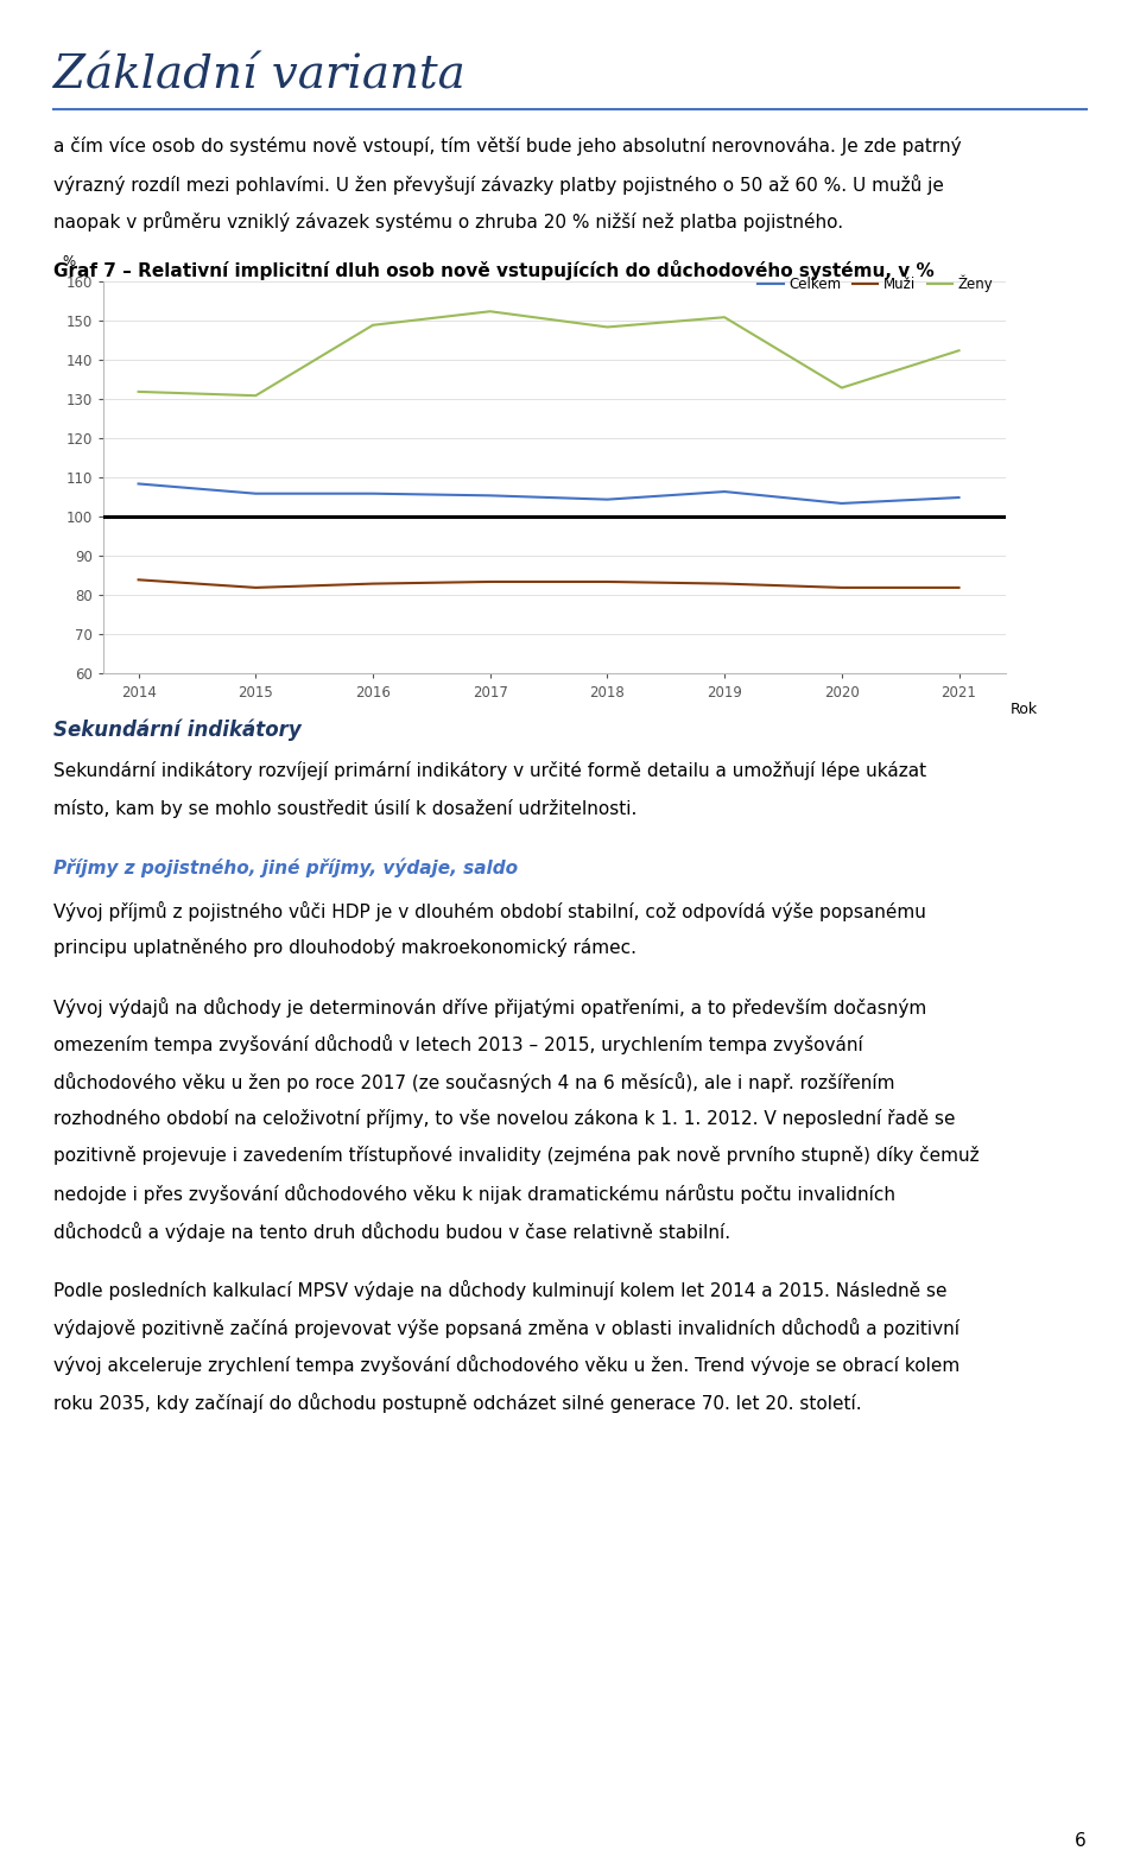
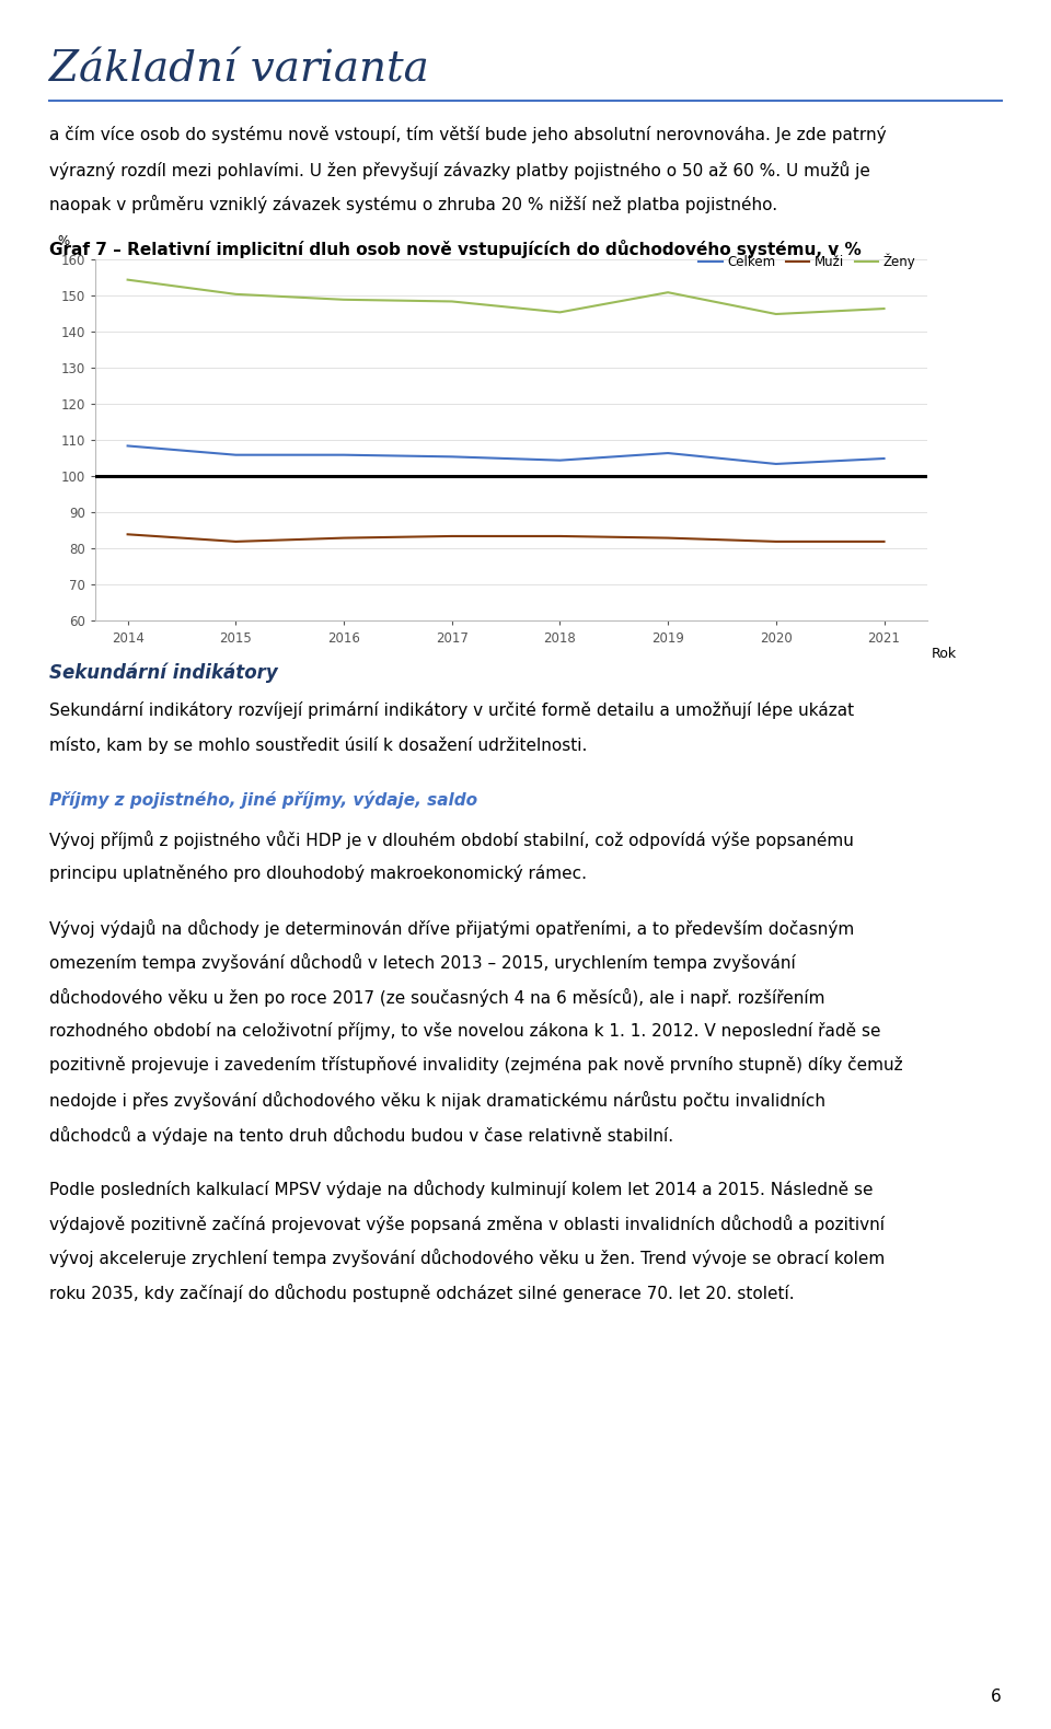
Ženy/2014: 132.0 -> 154.5
Ženy/2015: 131.0 -> 150.5
Ženy/2017: 152.5 -> 148.5
Ženy/2018: 148.5 -> 145.5
Ženy/2020: 133.0 -> 145.0
Ženy/2021: 142.5 -> 146.5
